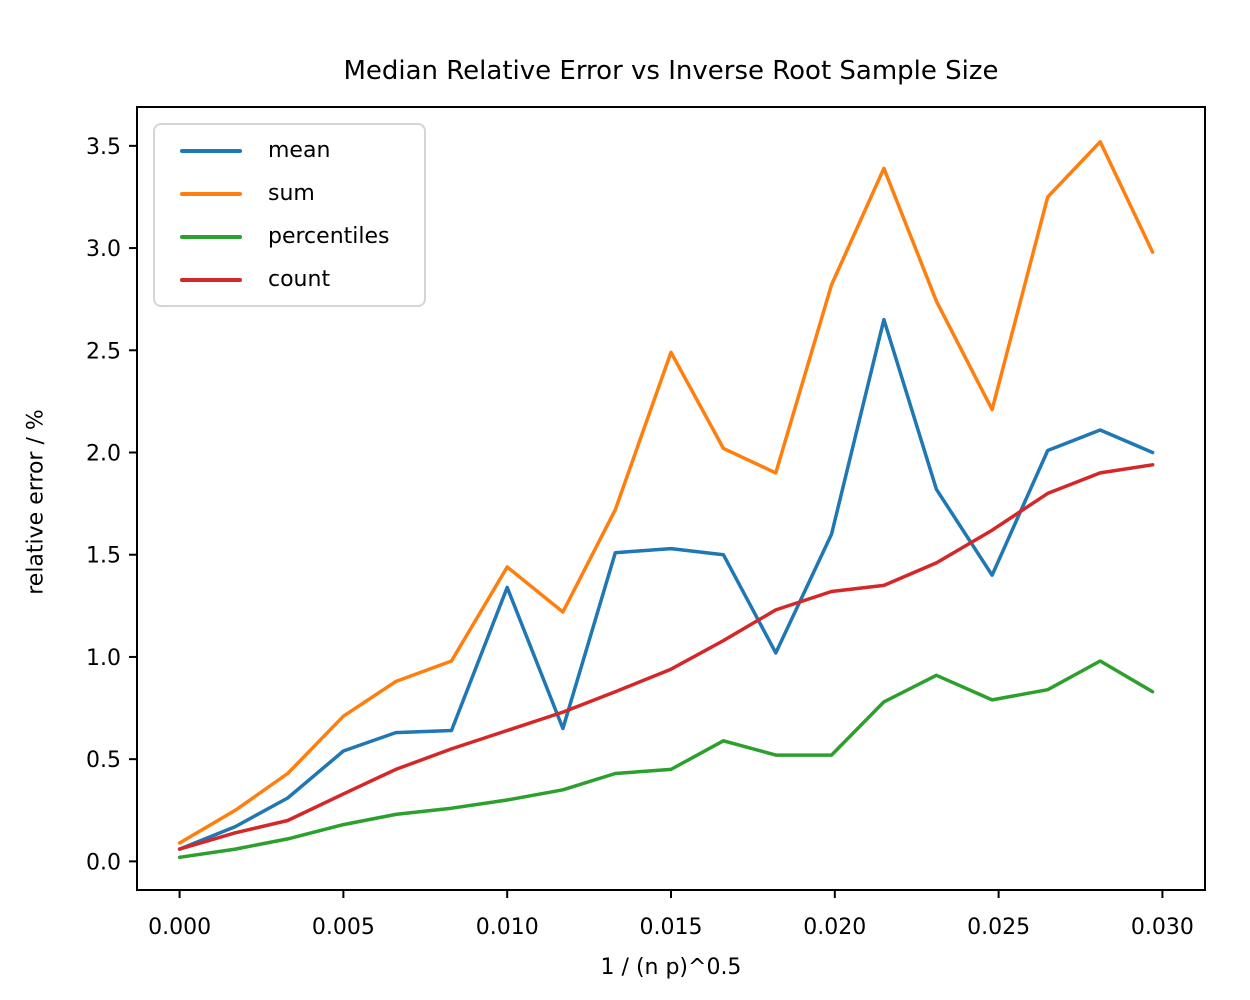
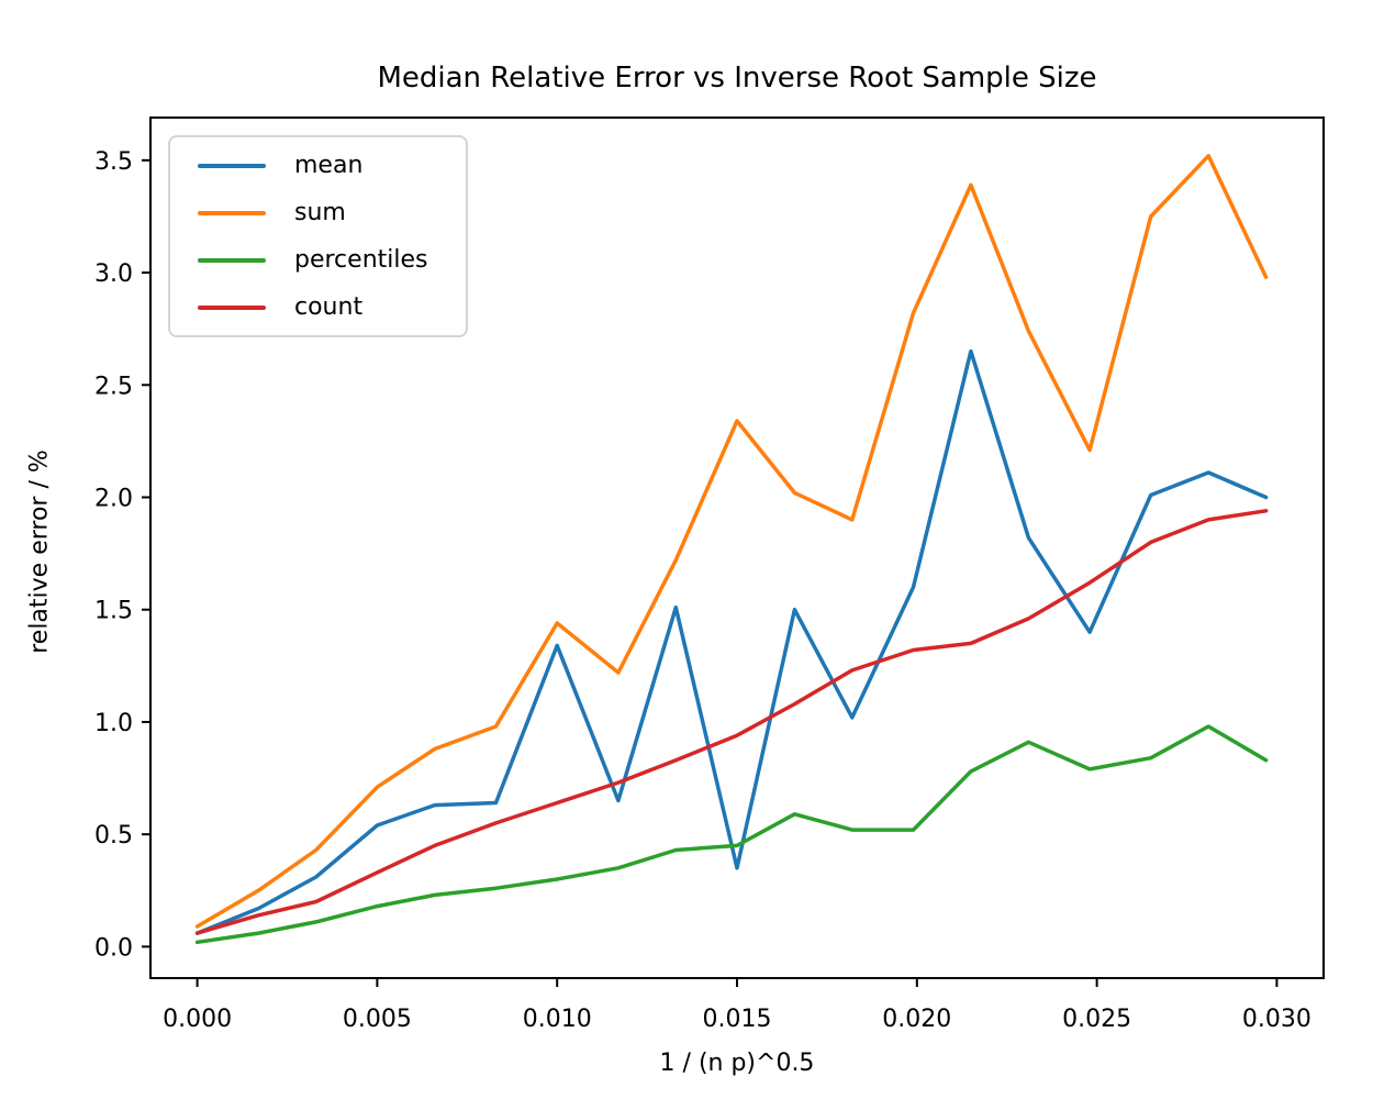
mean/0.015: 1.53 -> 0.35
sum/0.015: 2.49 -> 2.34
